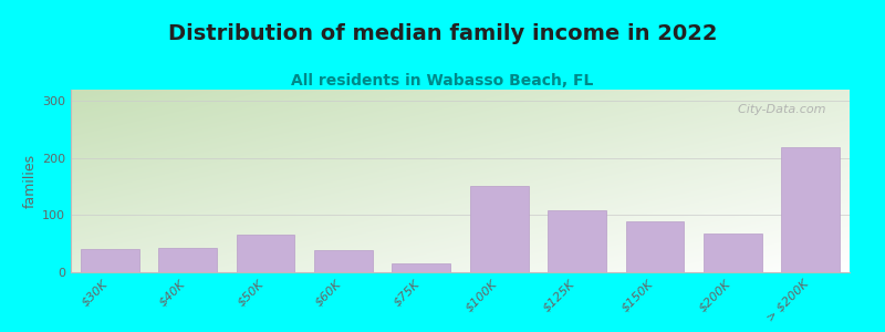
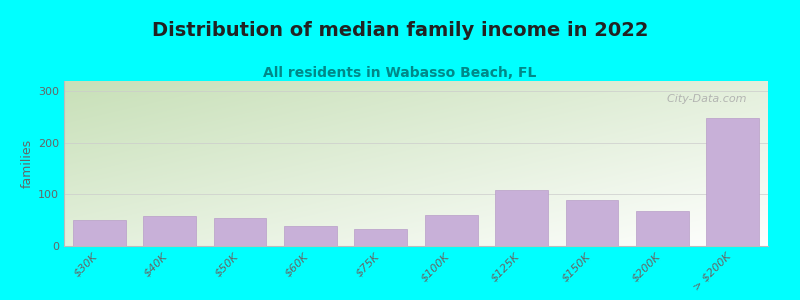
$30K: 40 -> 50
$40K: 42 -> 58
$50K: 66 -> 55
$75K: 16 -> 33
$100K: 152 -> 60
> $200K: 220 -> 248
